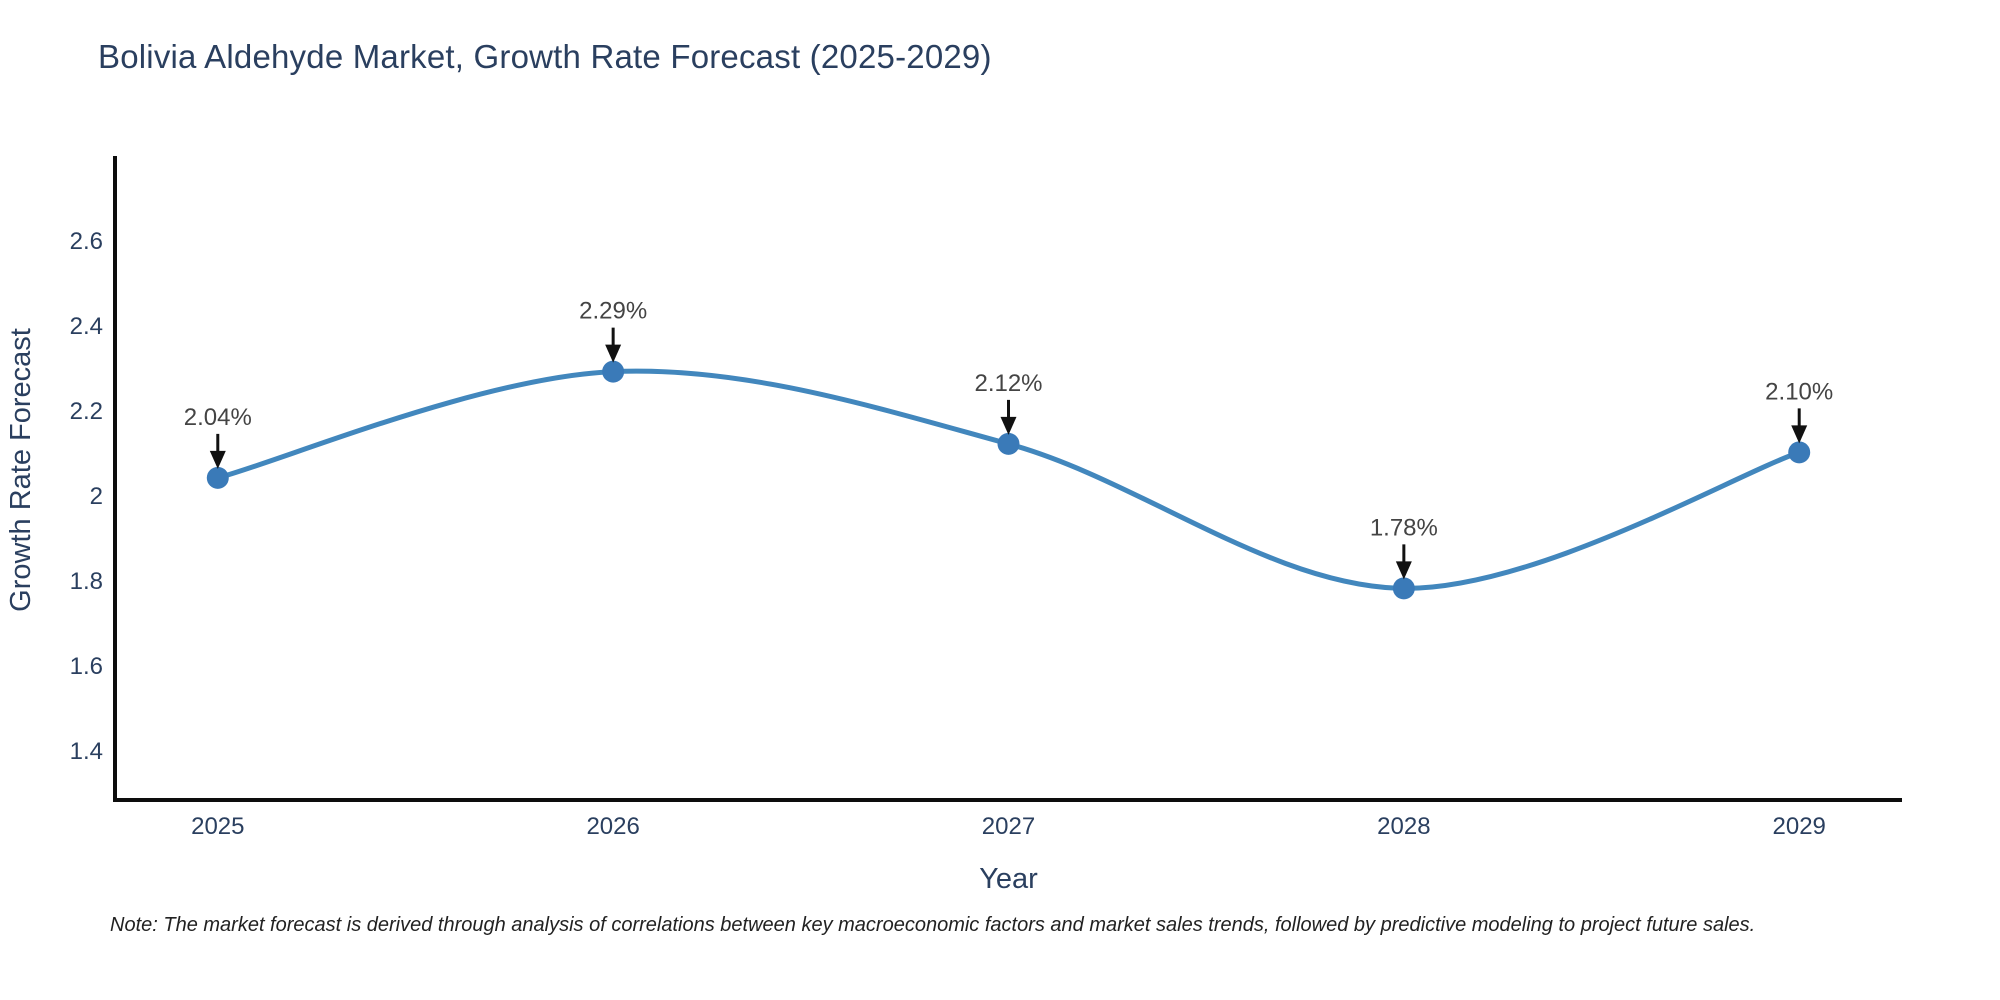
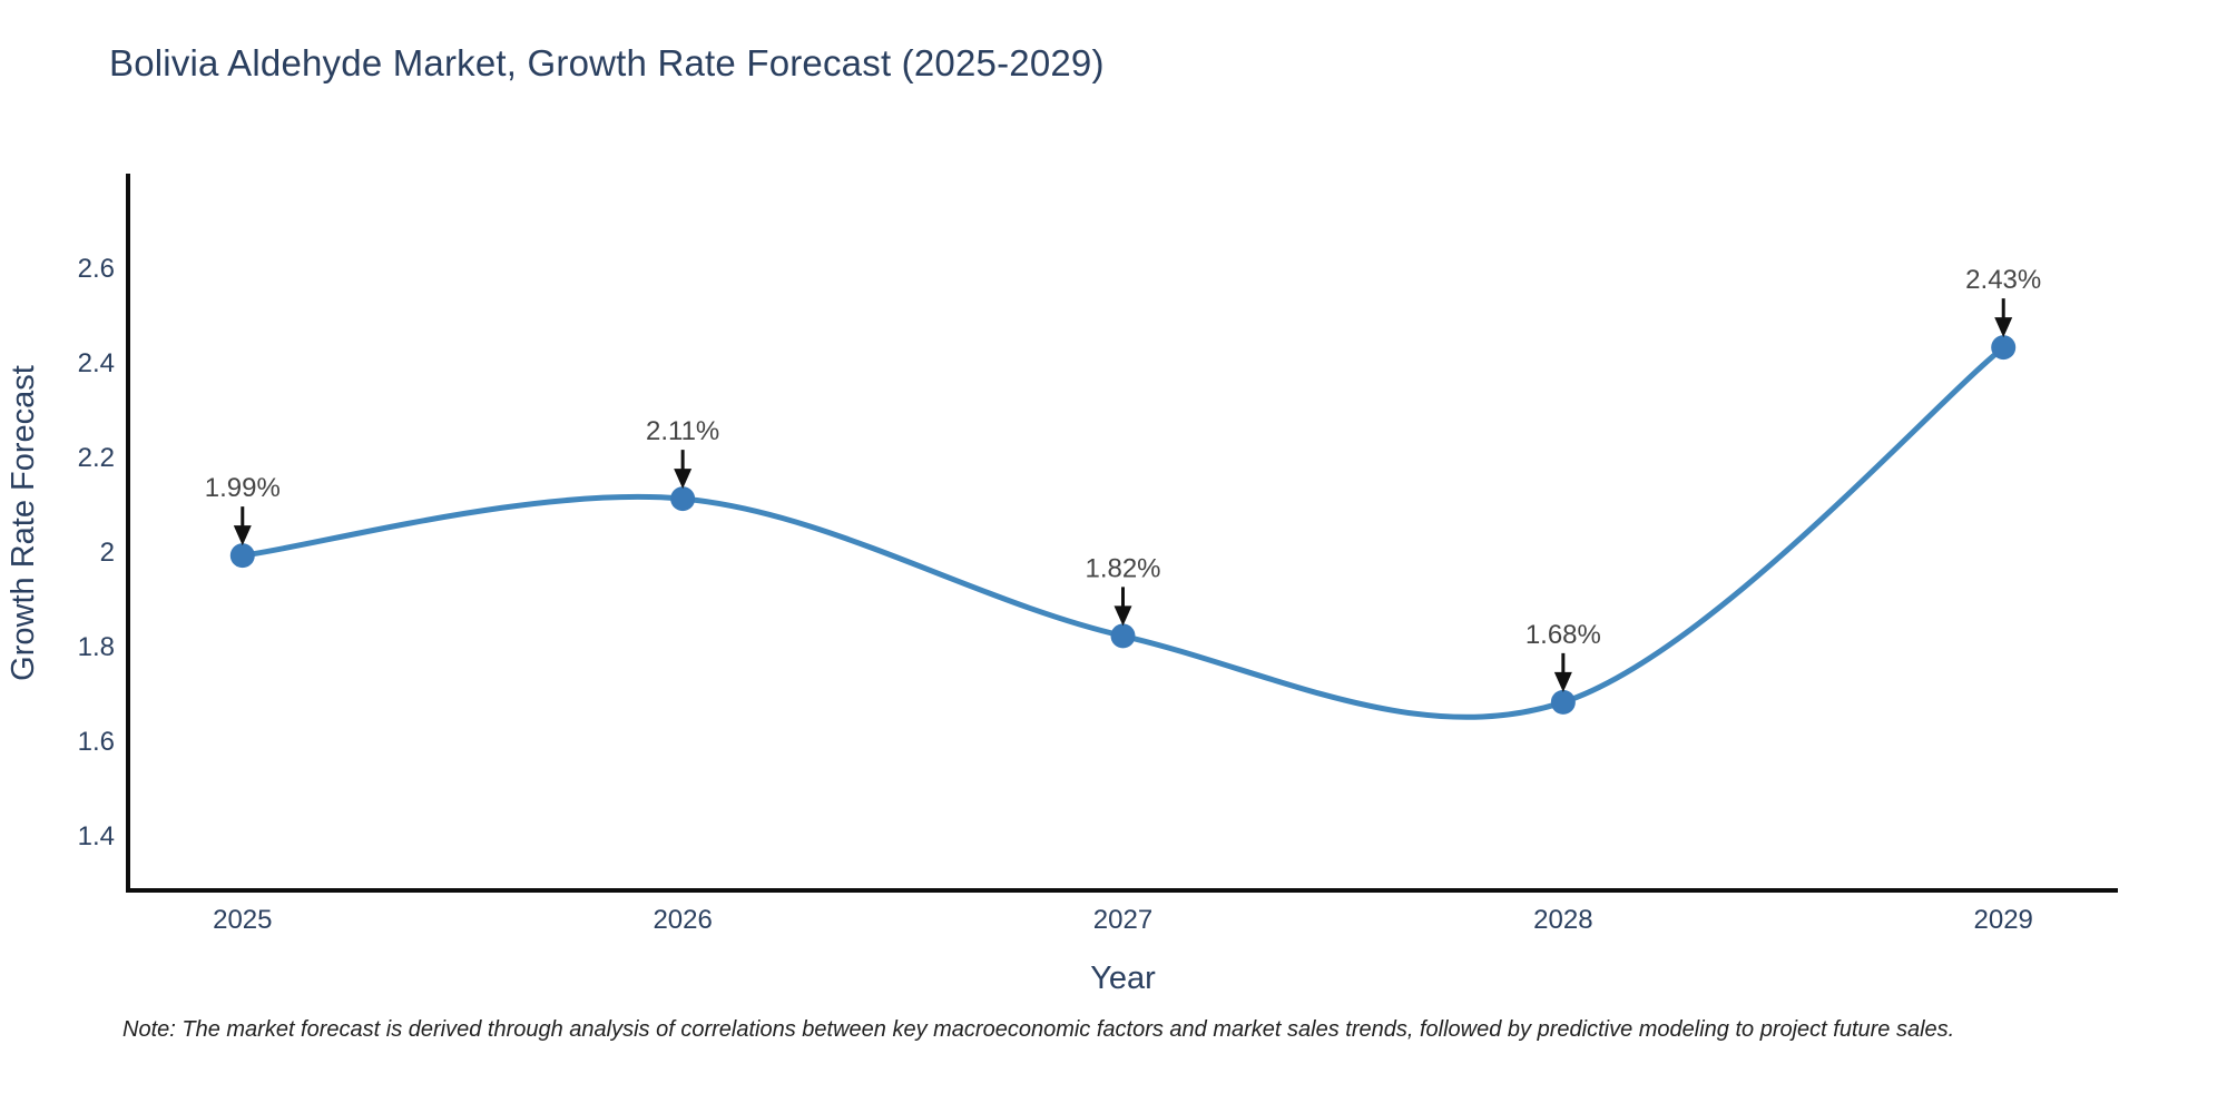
2025: 2.04% -> 1.99%
2026: 2.29% -> 2.11%
2027: 2.12% -> 1.82%
2028: 1.78% -> 1.68%
2029: 2.10% -> 2.43%
